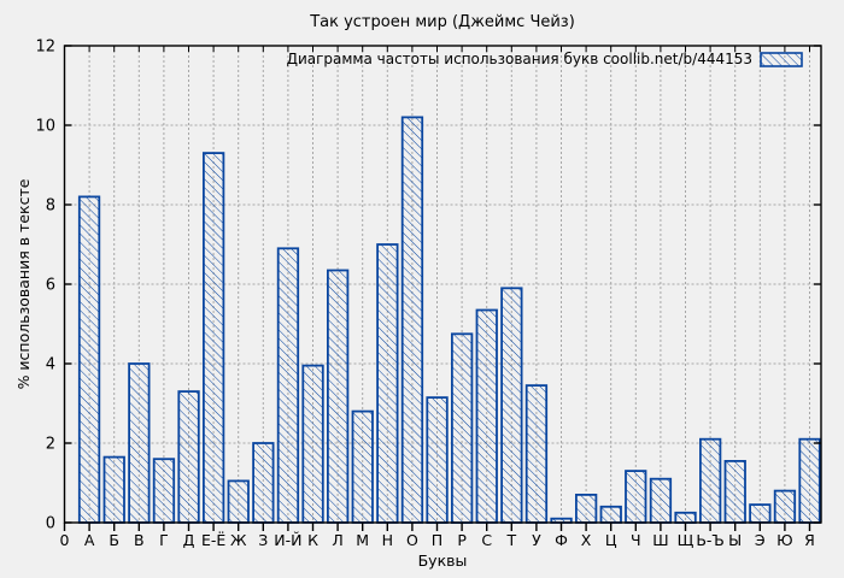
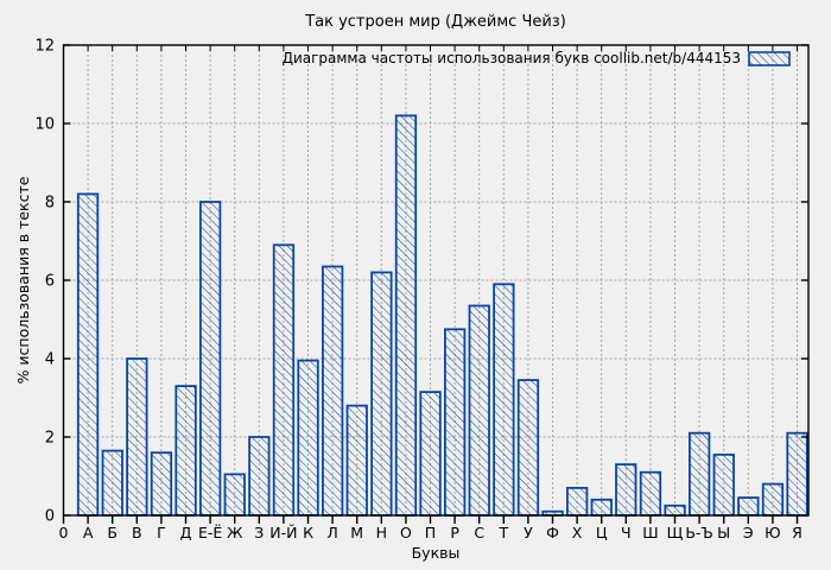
Е-Ё: 9.3 -> 8.0
Н: 7.0 -> 6.2
